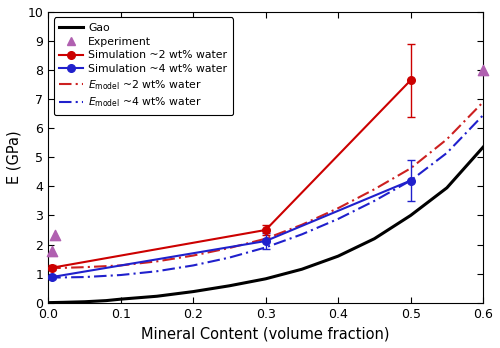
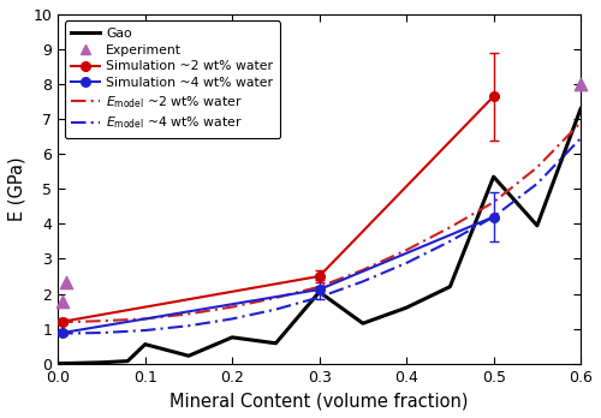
Gao/0.1: 0.12 -> 0.55
Gao/0.2: 0.38 -> 0.75
Gao/0.3: 0.82 -> 2.05
Gao/0.5: 3.00 -> 5.35
Gao/0.6: 5.35 -> 7.30
